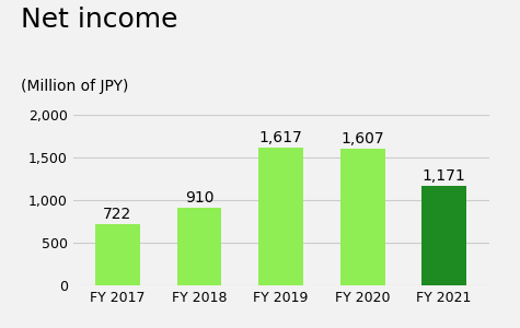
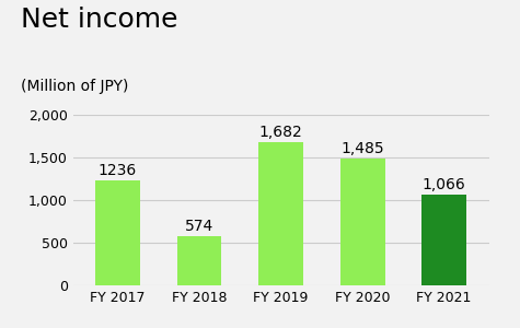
FY 2017: 722 -> 1236
FY 2018: 910 -> 574
FY 2019: 1,617 -> 1,682
FY 2020: 1,607 -> 1,485
FY 2021: 1,171 -> 1,066
